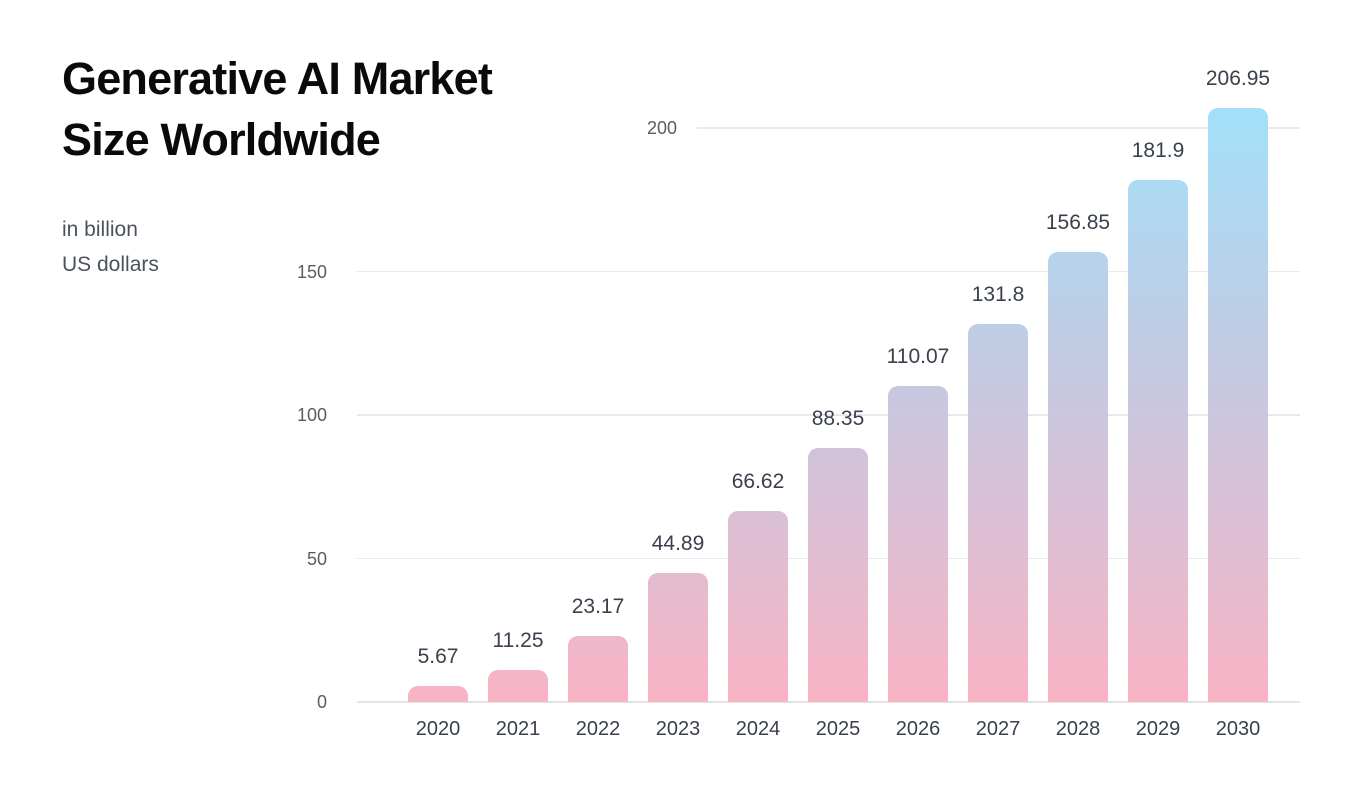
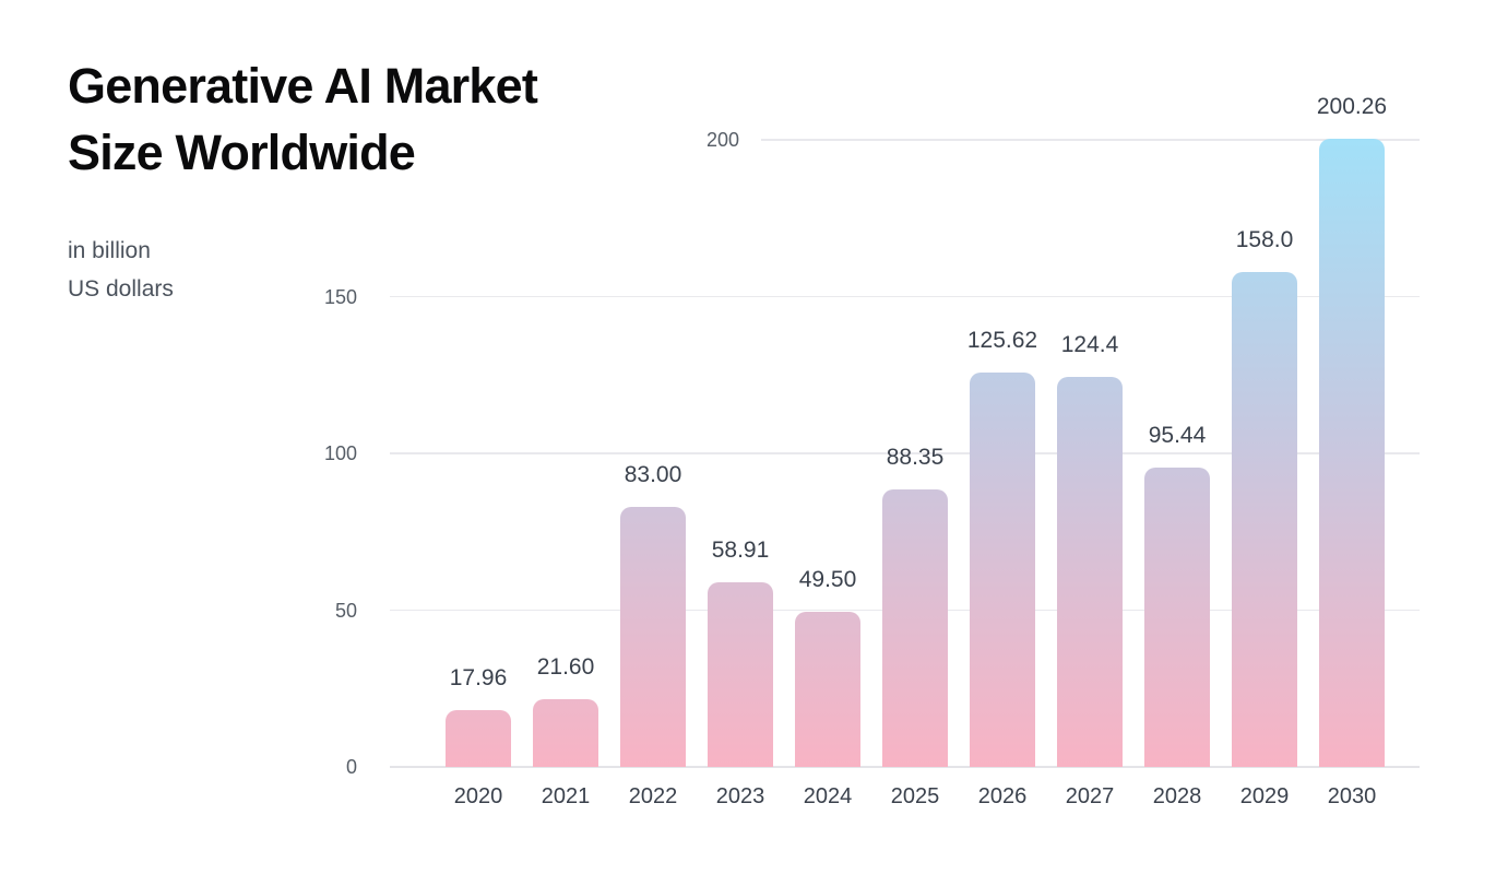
2020: 5.67 -> 17.96
2021: 11.25 -> 21.60
2022: 23.17 -> 83.00
2023: 44.89 -> 58.91
2024: 66.62 -> 49.50
2026: 110.07 -> 125.62
2027: 131.8 -> 124.4
2028: 156.85 -> 95.44
2029: 181.9 -> 158.0
2030: 206.95 -> 200.26
